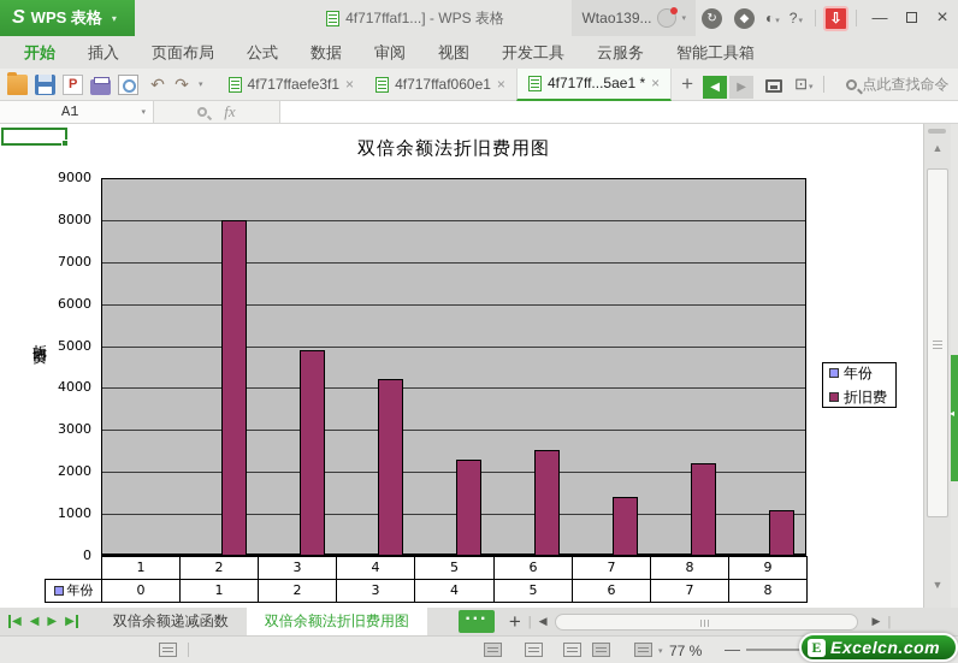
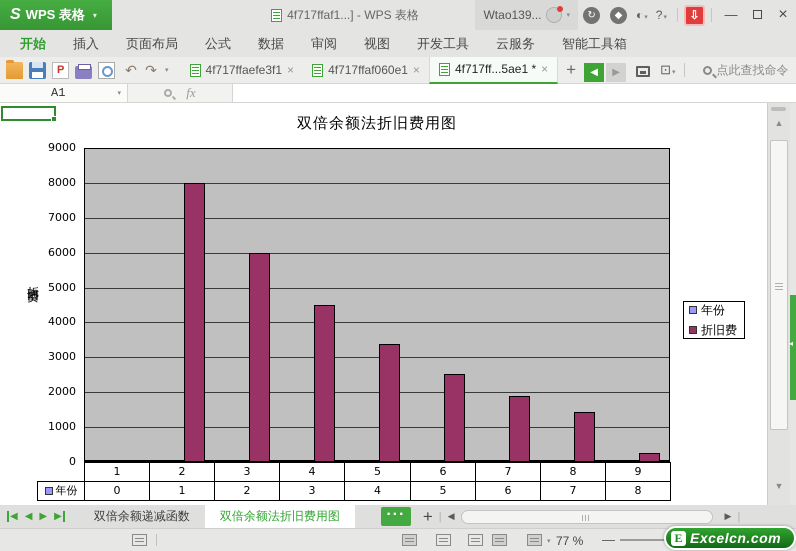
折旧费/3: 4900 -> 6000
折旧费/4: 4200 -> 4500
折旧费/5: 2300 -> 3400
折旧费/7: 1400 -> 1900
折旧费/8: 2200 -> 1400
折旧费/9: 1100 -> 300
